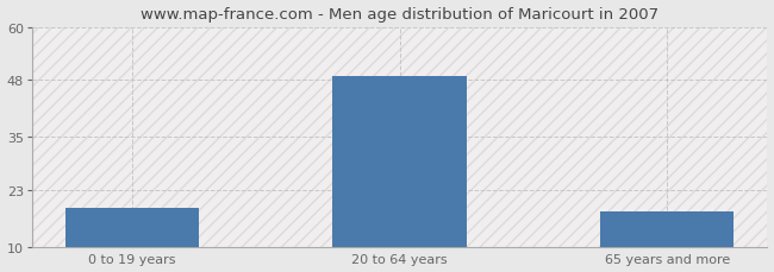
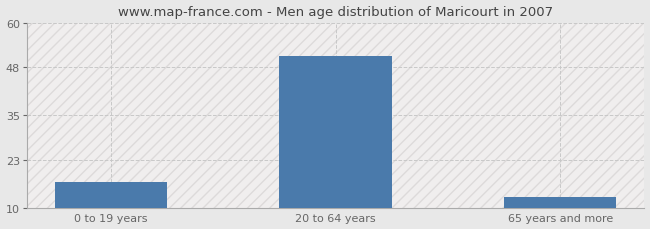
0 to 19 years: 19 -> 17
20 to 64 years: 49 -> 51
65 years and more: 18 -> 13
